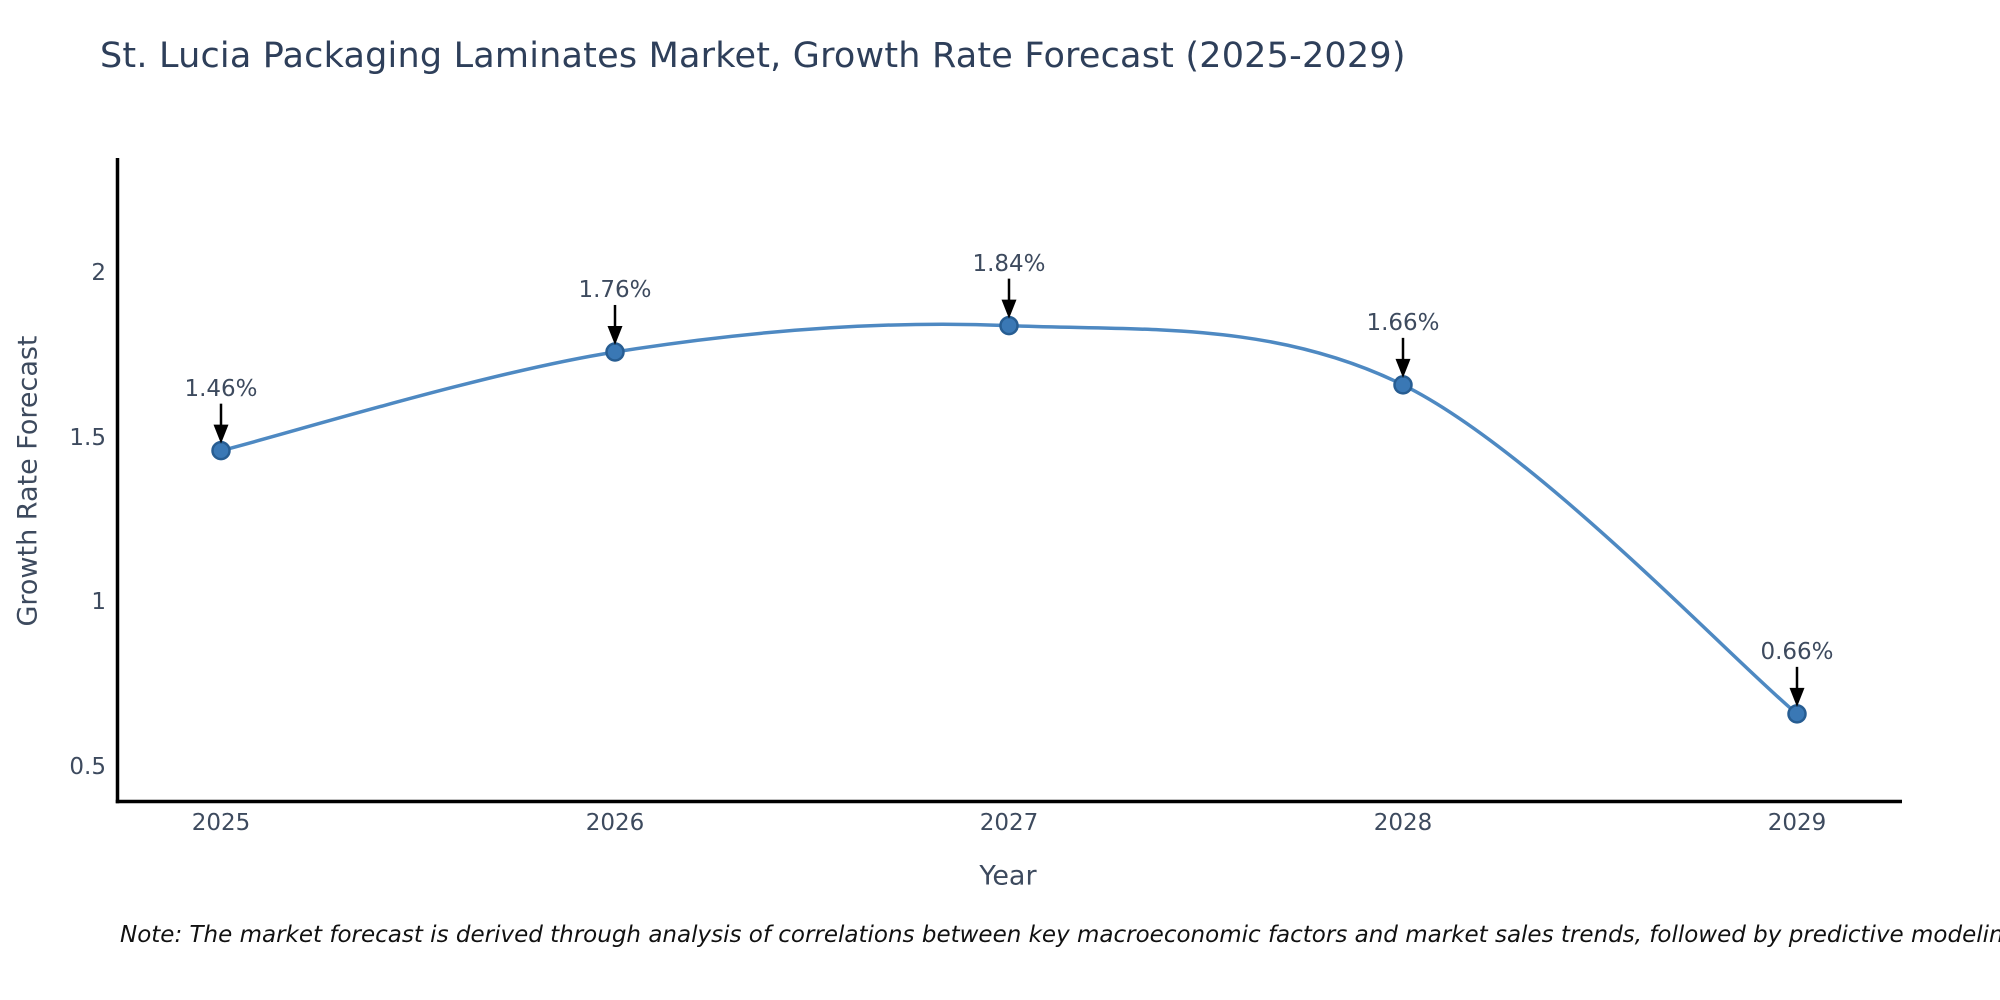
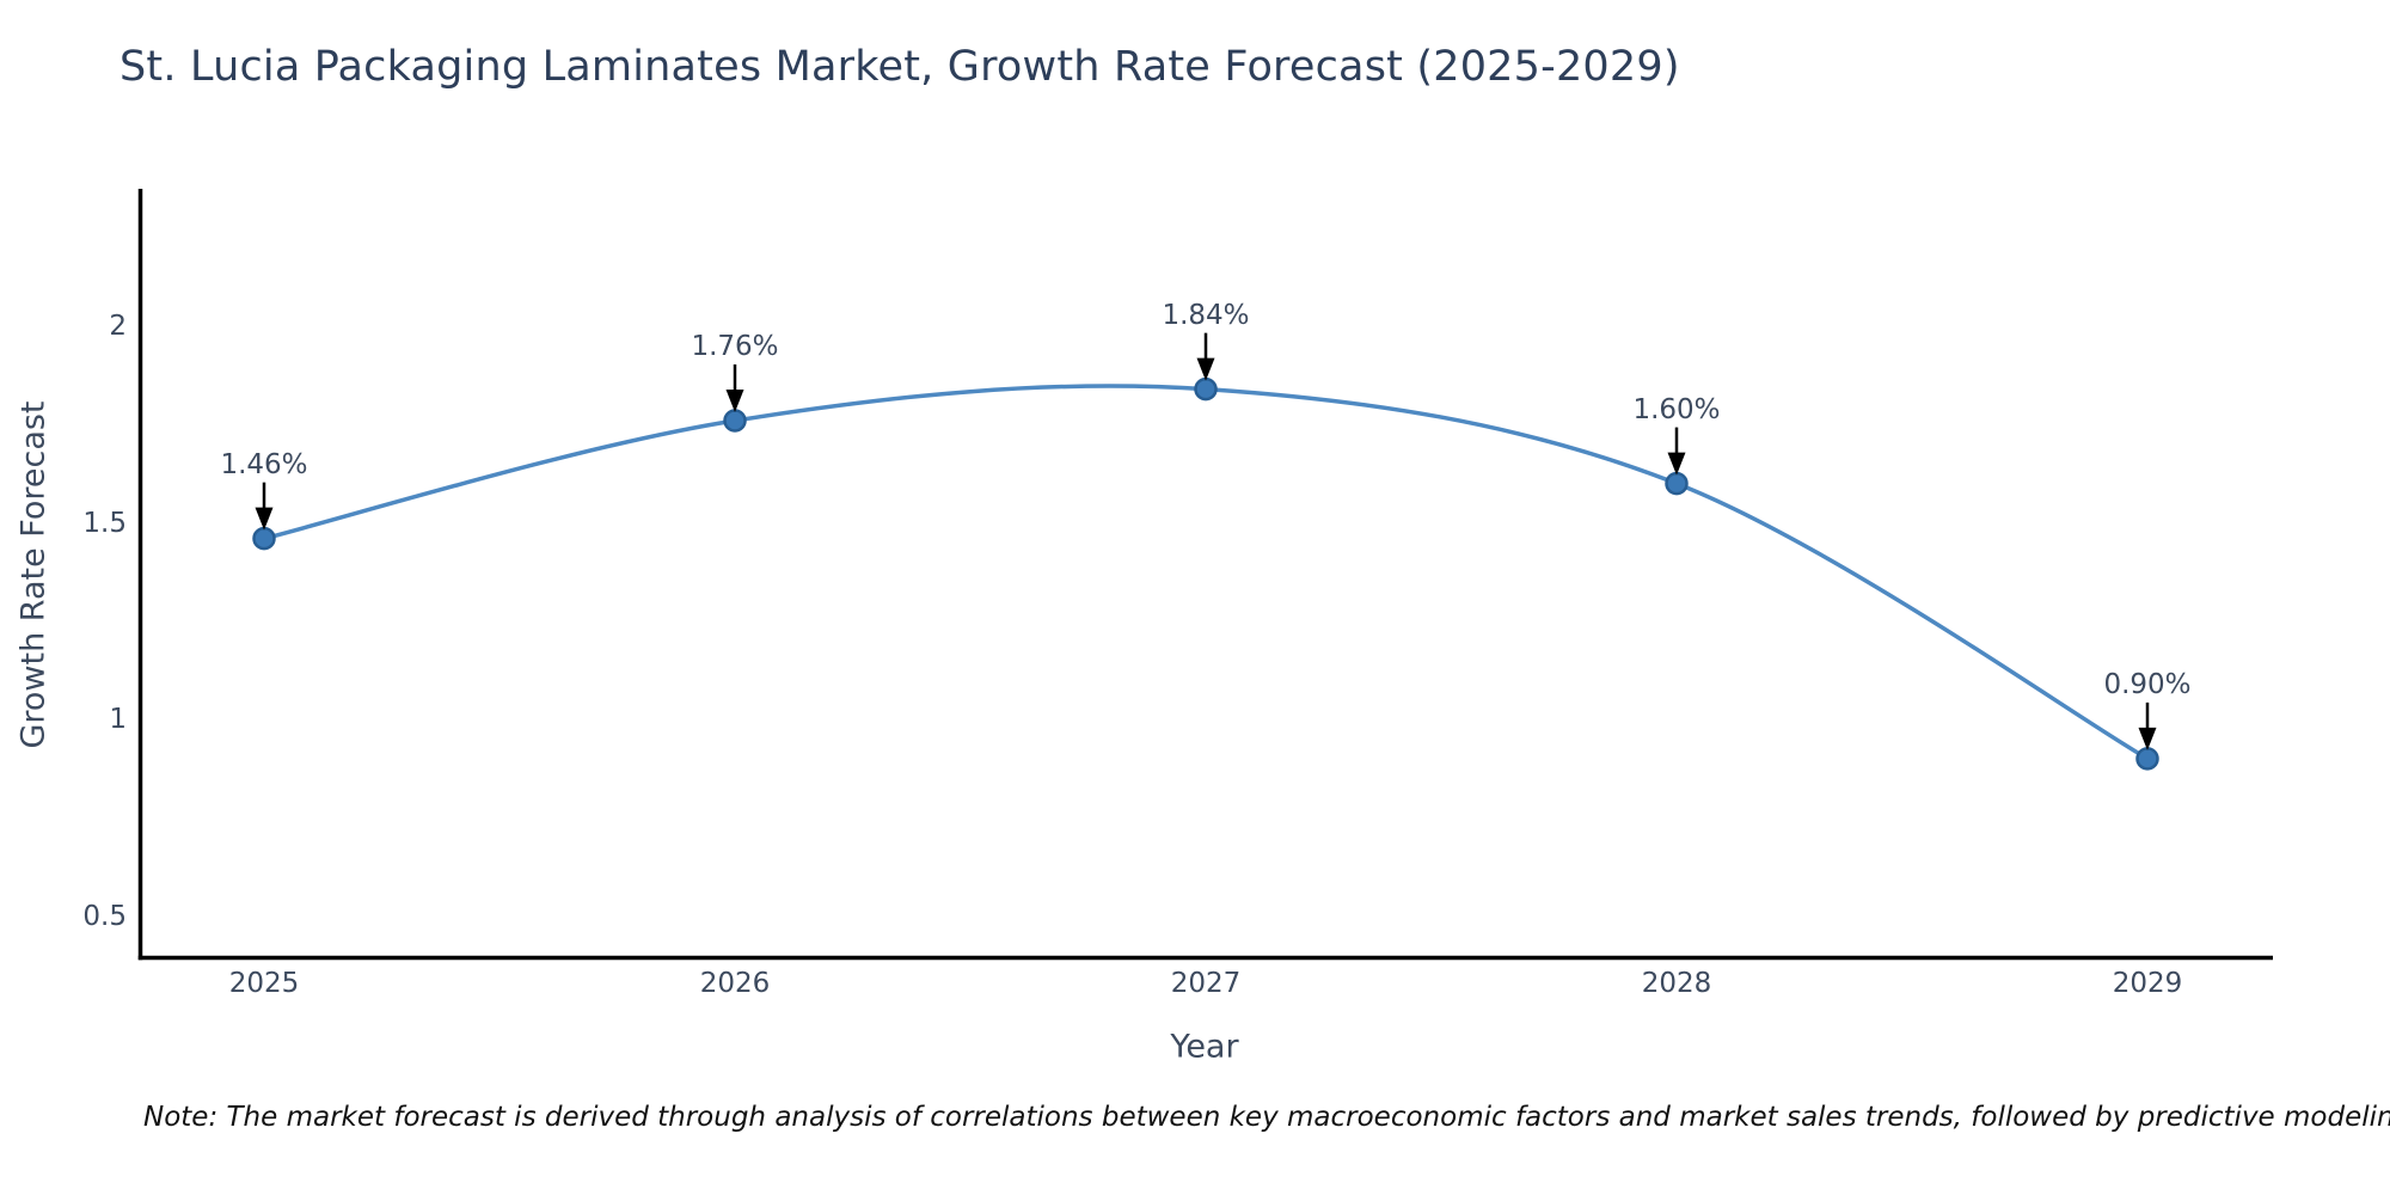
2028: 1.66% -> 1.60%
2029: 0.66% -> 0.90%
